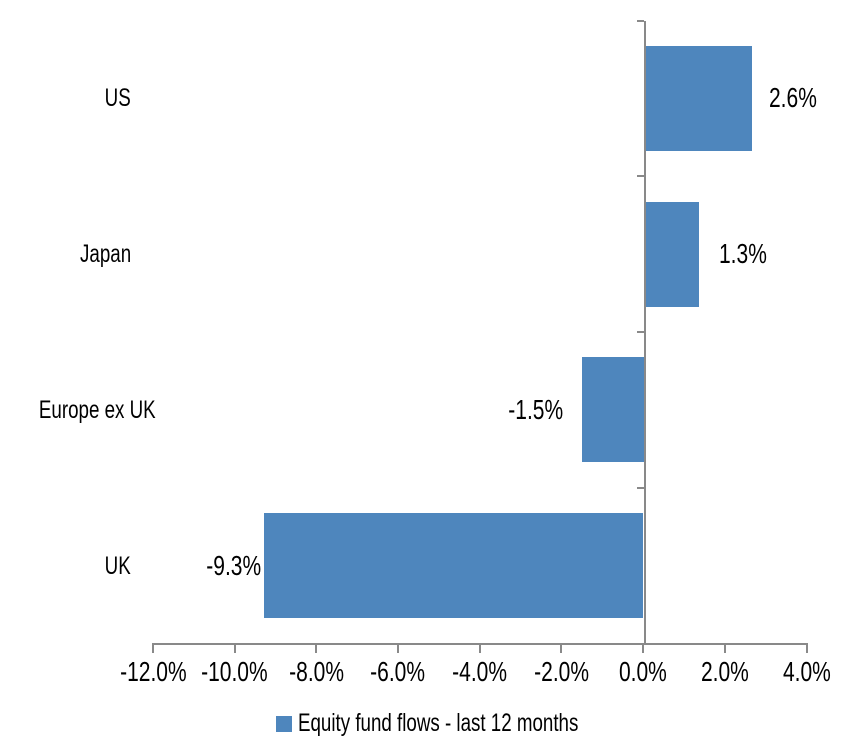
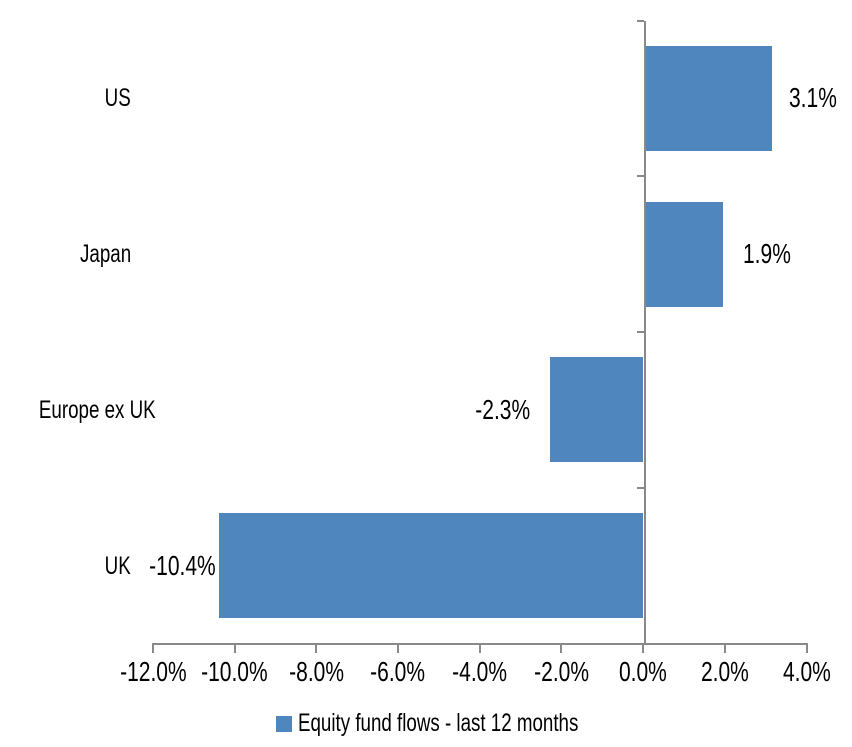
US: 2.6% -> 3.1%
Japan: 1.3% -> 1.9%
Europe ex UK: -1.5% -> -2.3%
UK: -9.3% -> -10.4%
